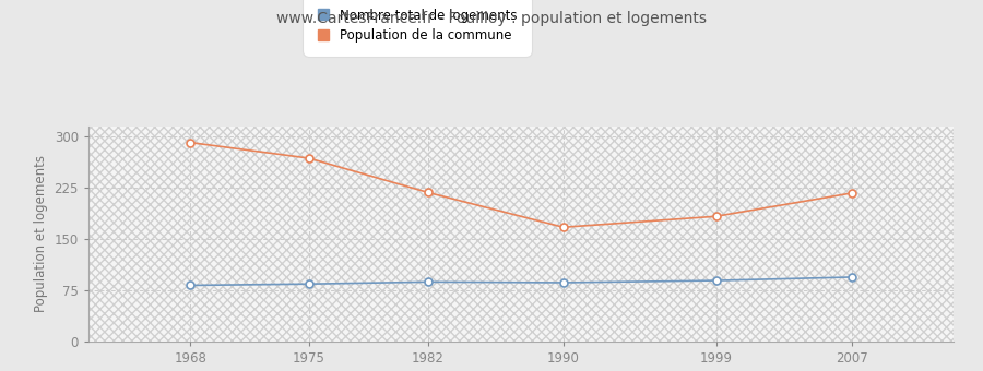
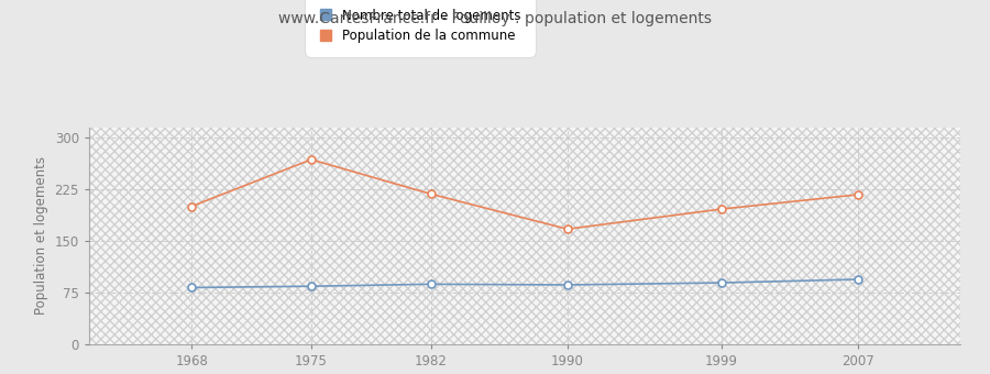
Population de la commune/1968: 291 -> 200
Population de la commune/1999: 183 -> 196
